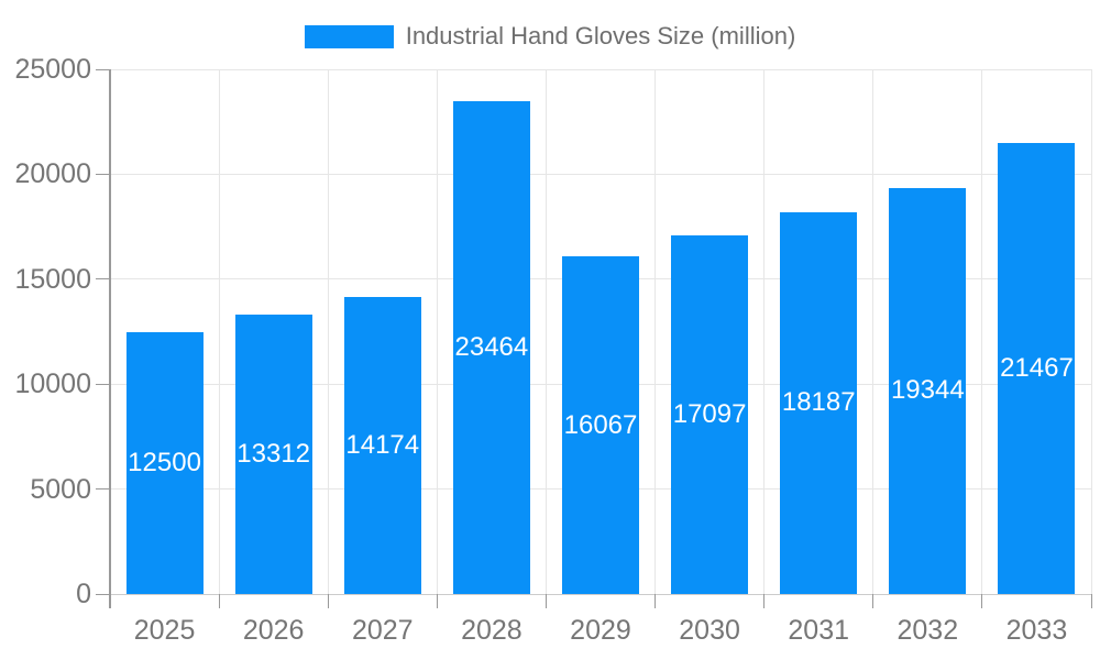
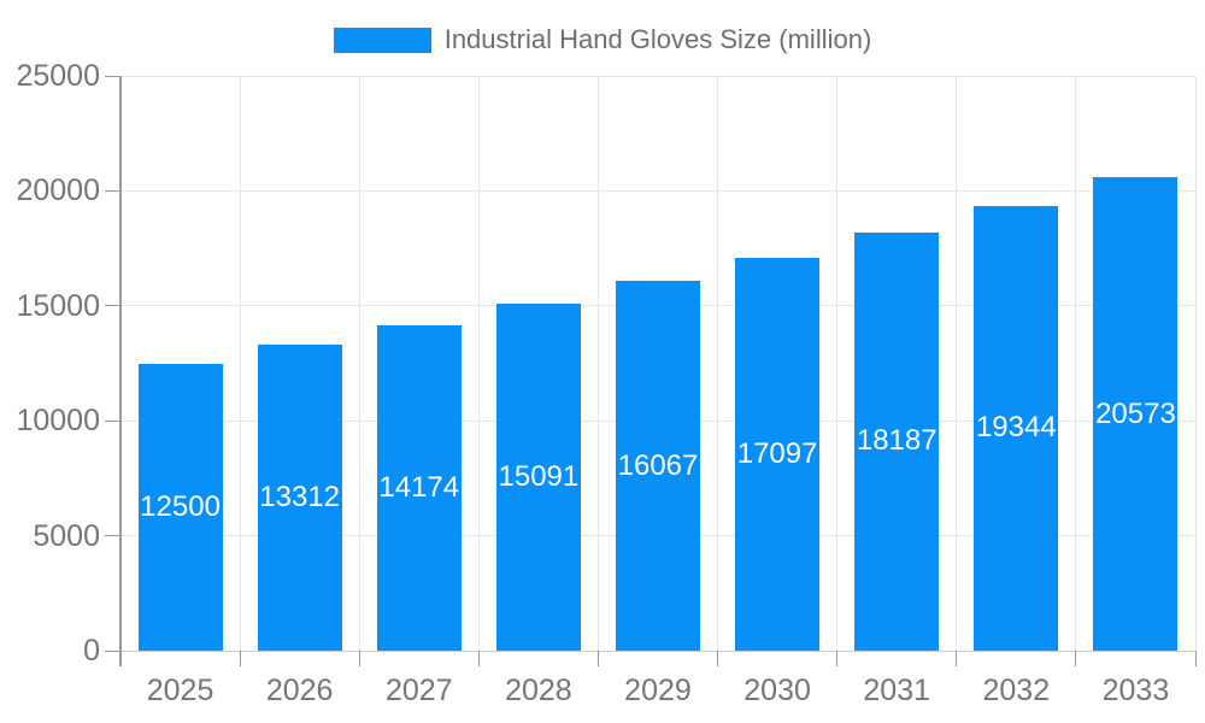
2028: 23464 -> 15091
2033: 21467 -> 20573
